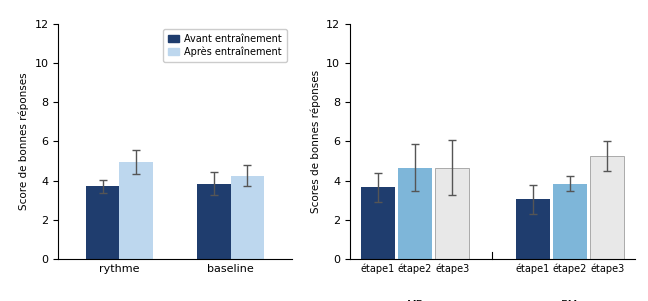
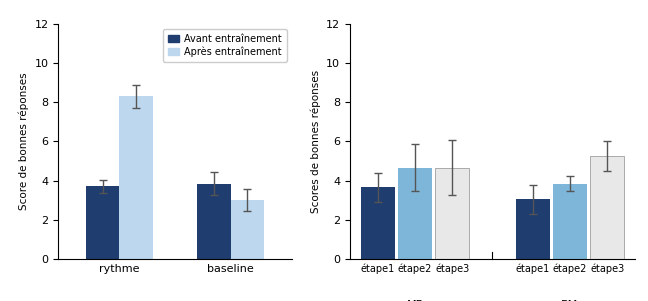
Après entraînement/rythme: 5.0 -> 8.3
Après entraînement/baseline: 4.2 -> 3.0
